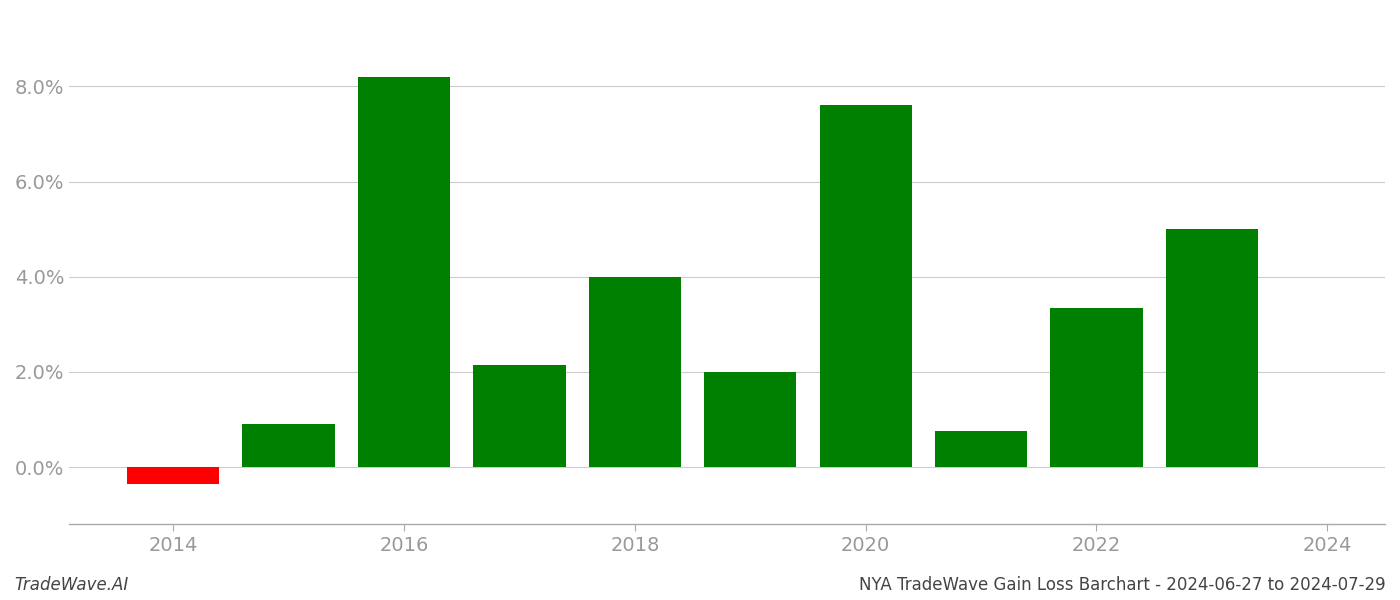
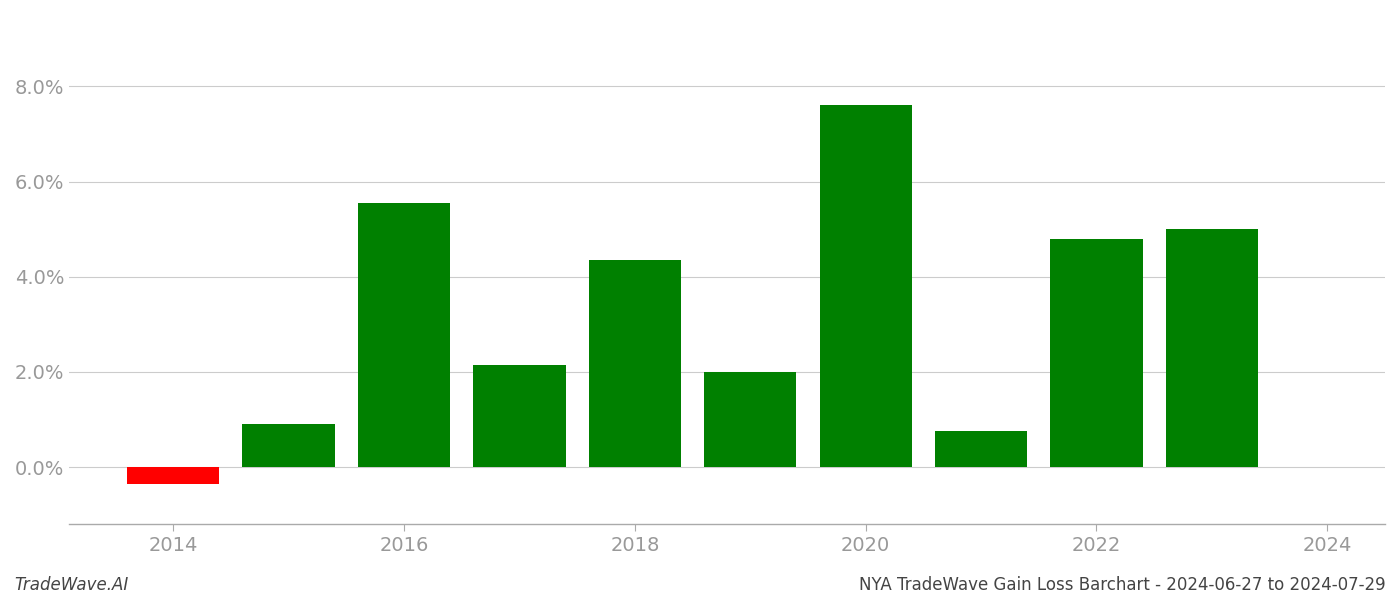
2016: 8.20% -> 5.55%
2018: 4.00% -> 4.35%
2022: 3.35% -> 4.80%
